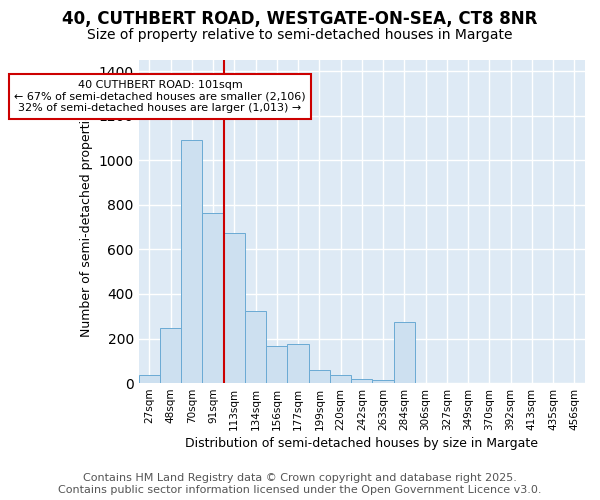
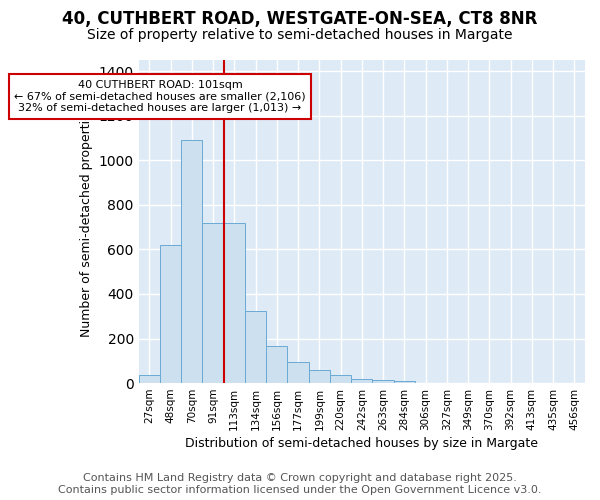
48sqm: 245 -> 620
91sqm: 765 -> 720
113sqm: 675 -> 720
177sqm: 175 -> 95
284sqm: 275 -> 10
